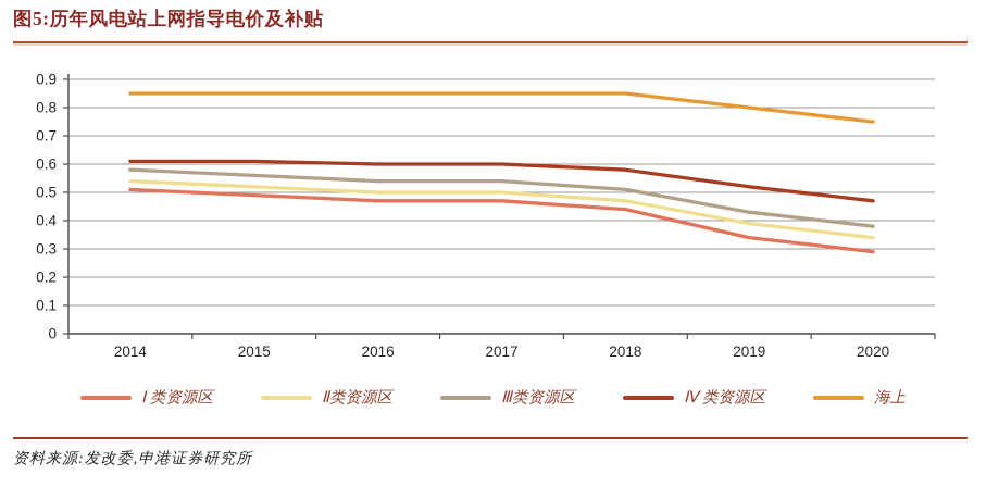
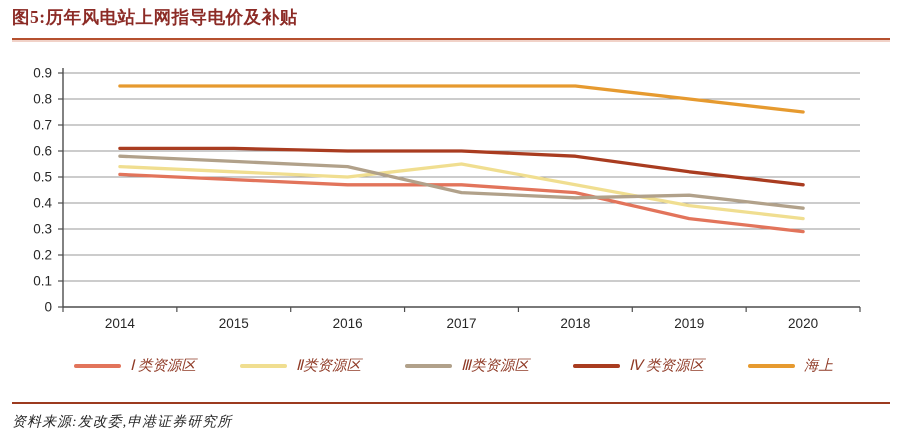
Ⅱ类资源区/2017: 0.50 -> 0.55
Ⅲ类资源区/2017: 0.54 -> 0.44
Ⅲ类资源区/2018: 0.51 -> 0.42
